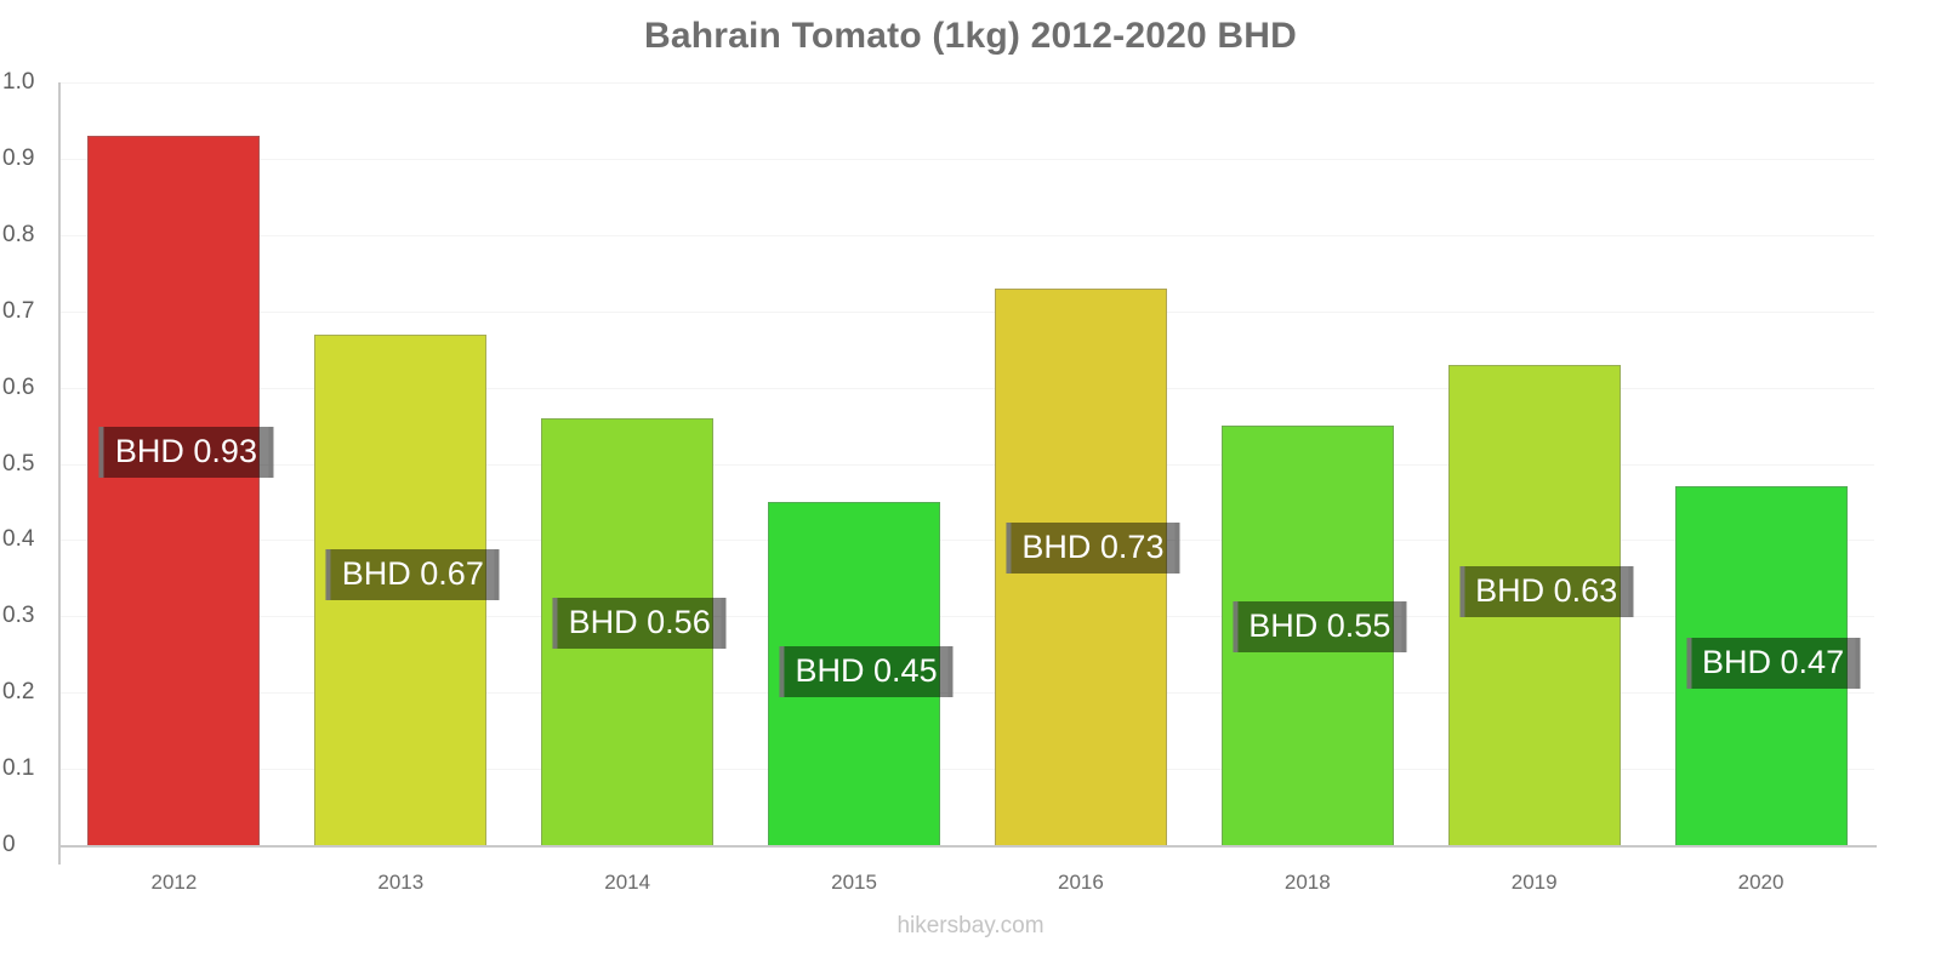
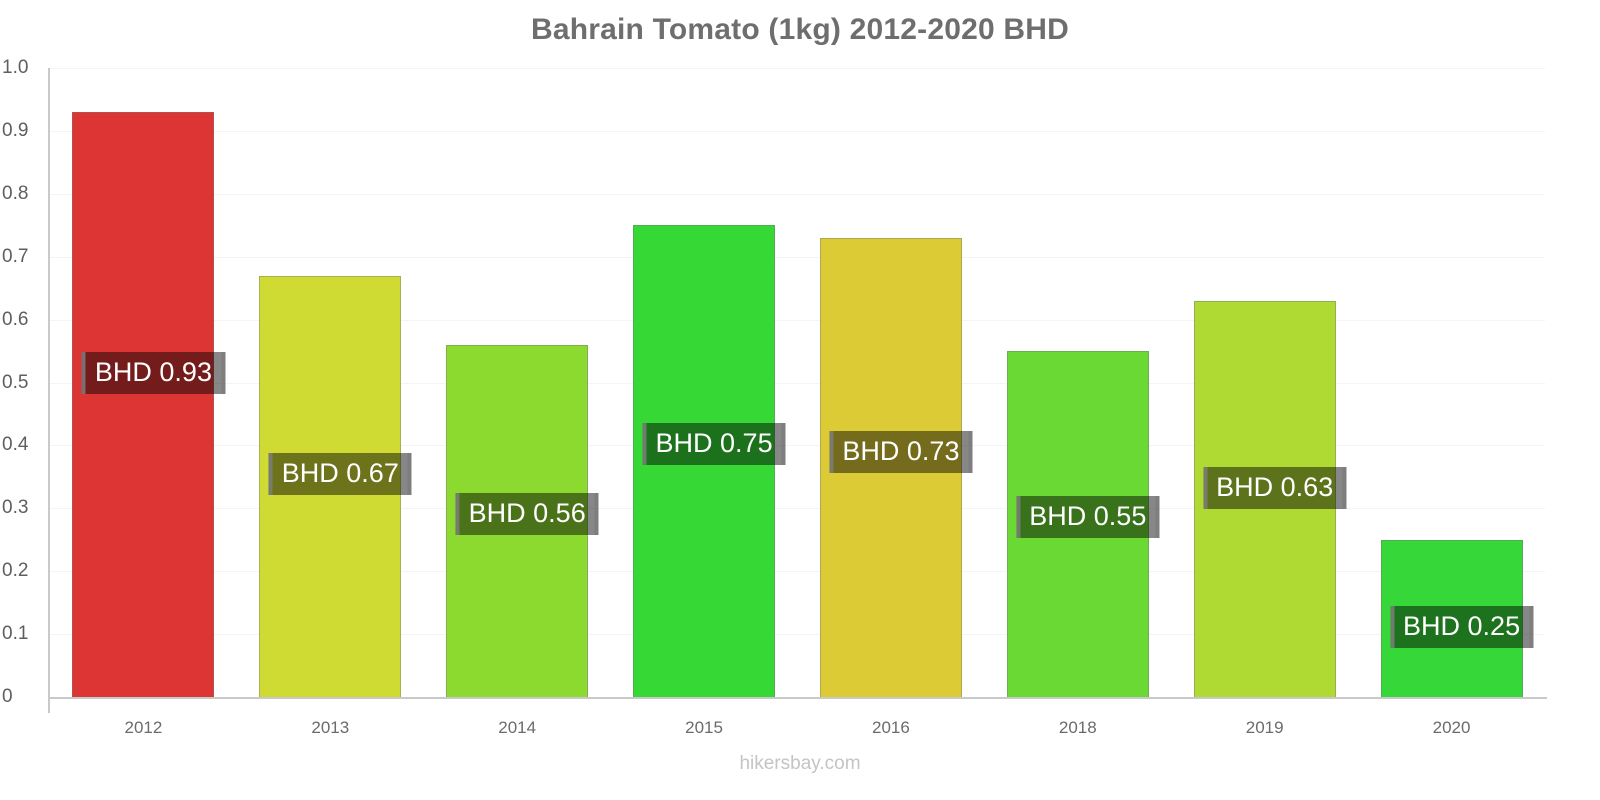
2015: 0.45 -> 0.75
2020: 0.47 -> 0.25
